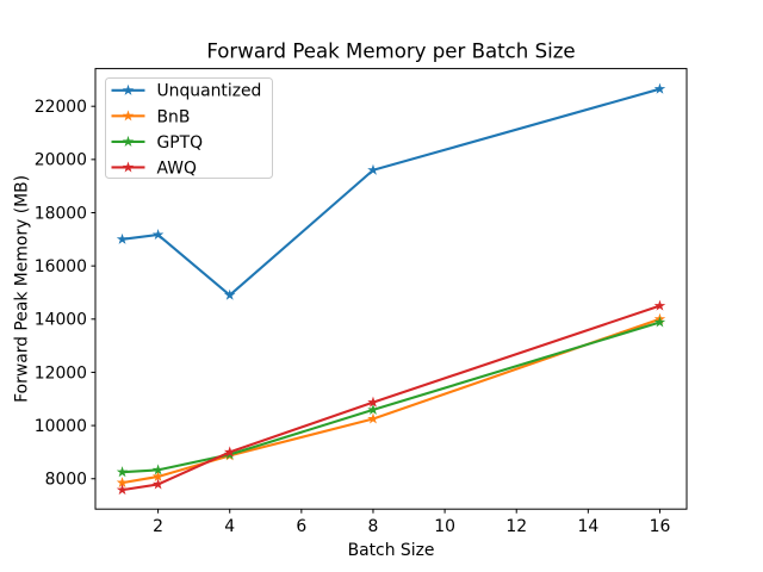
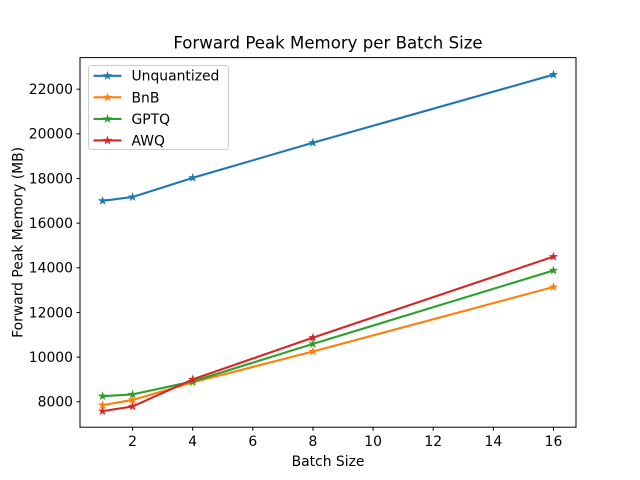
Unquantized/4: 14900 -> 18000
BnB/16: 14000 -> 13100
